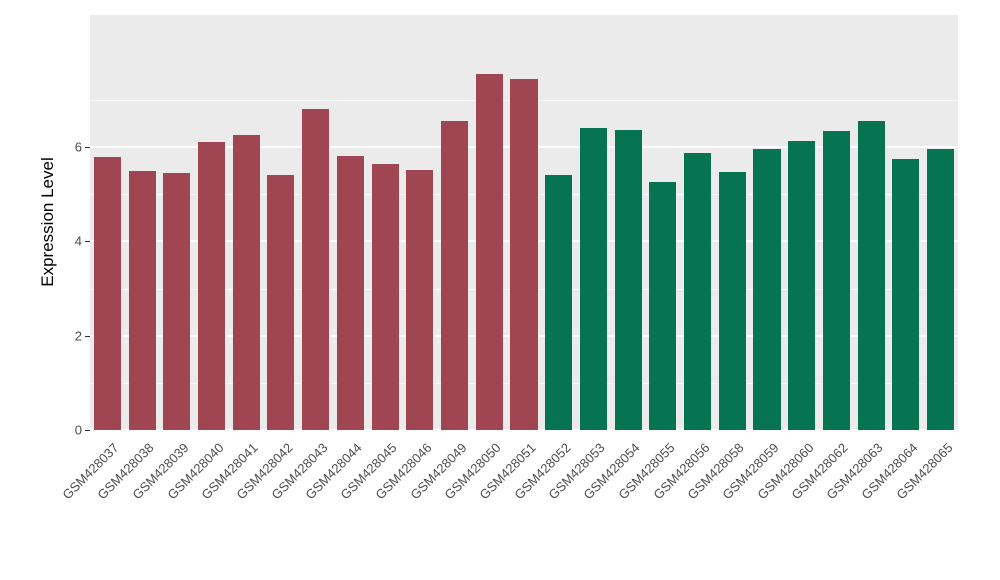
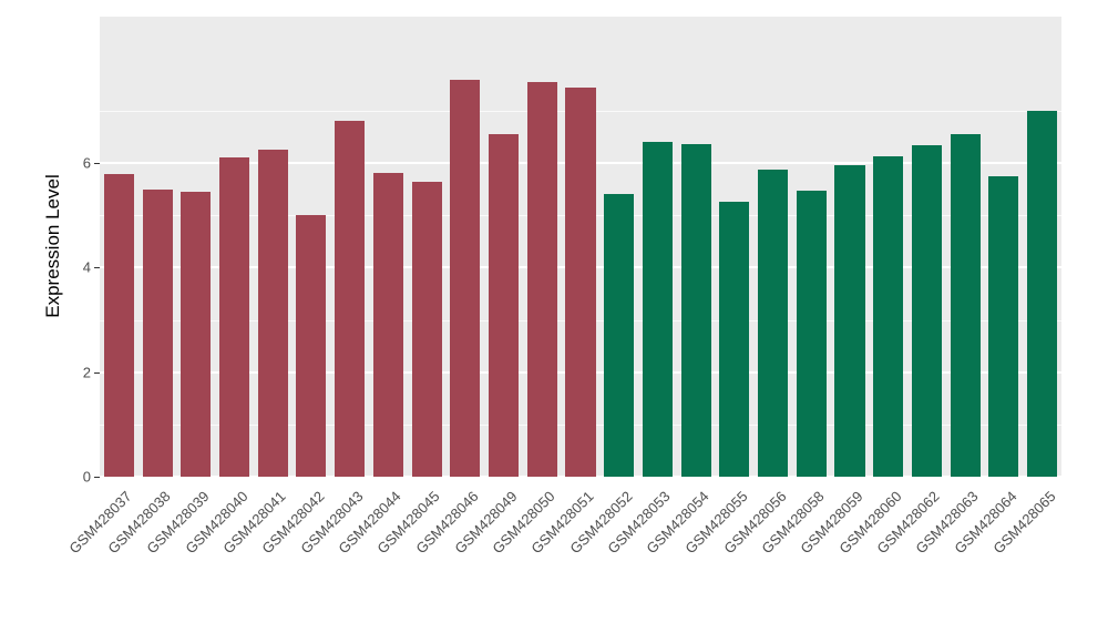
GSM428042: 5.4 -> 5.0
GSM428046: 5.5 -> 7.6
GSM428065: 6.0 -> 7.0
